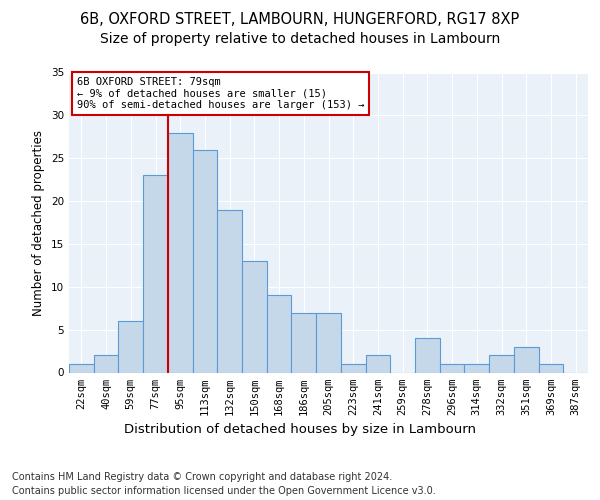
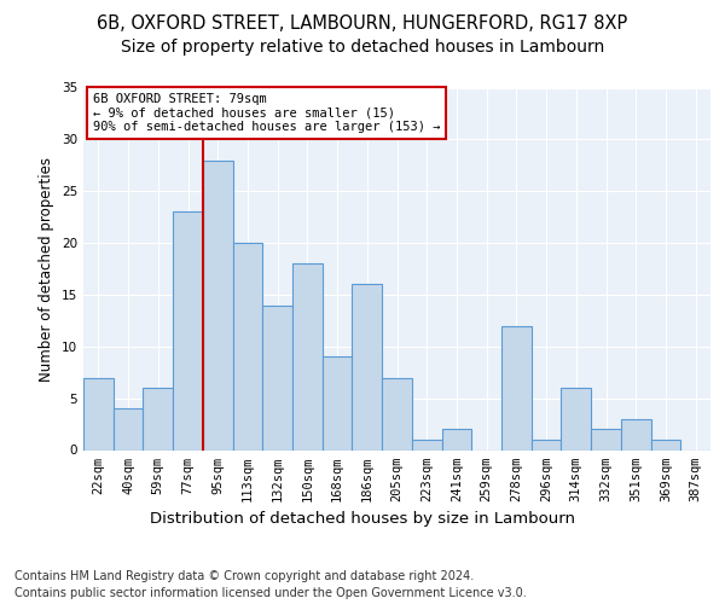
22sqm: 1 -> 7
40sqm: 2 -> 4
113sqm: 26 -> 20
132sqm: 19 -> 14
150sqm: 13 -> 18
186sqm: 7 -> 16
278sqm: 4 -> 12
314sqm: 1 -> 6
